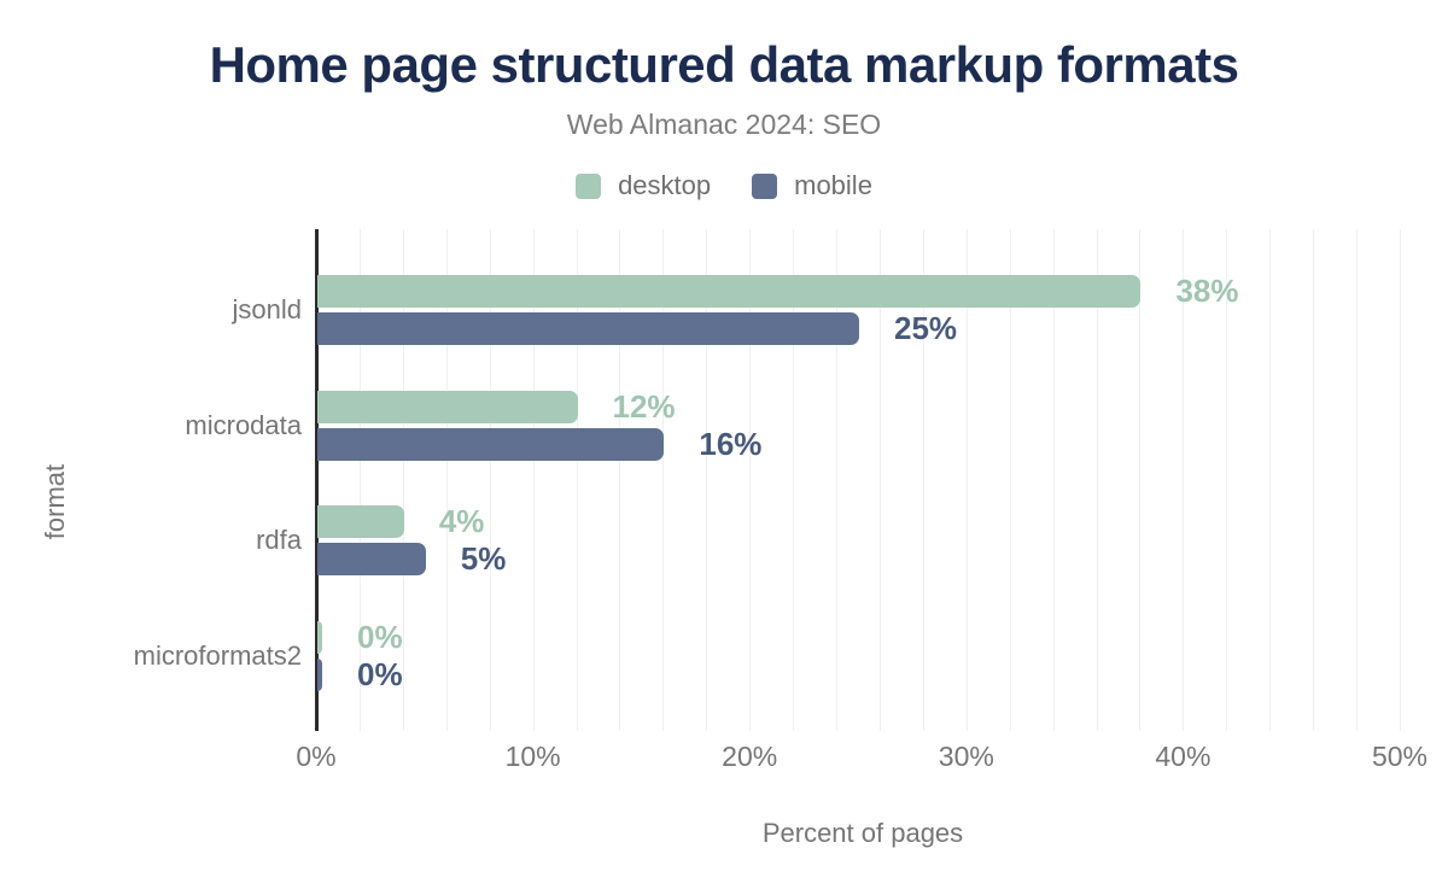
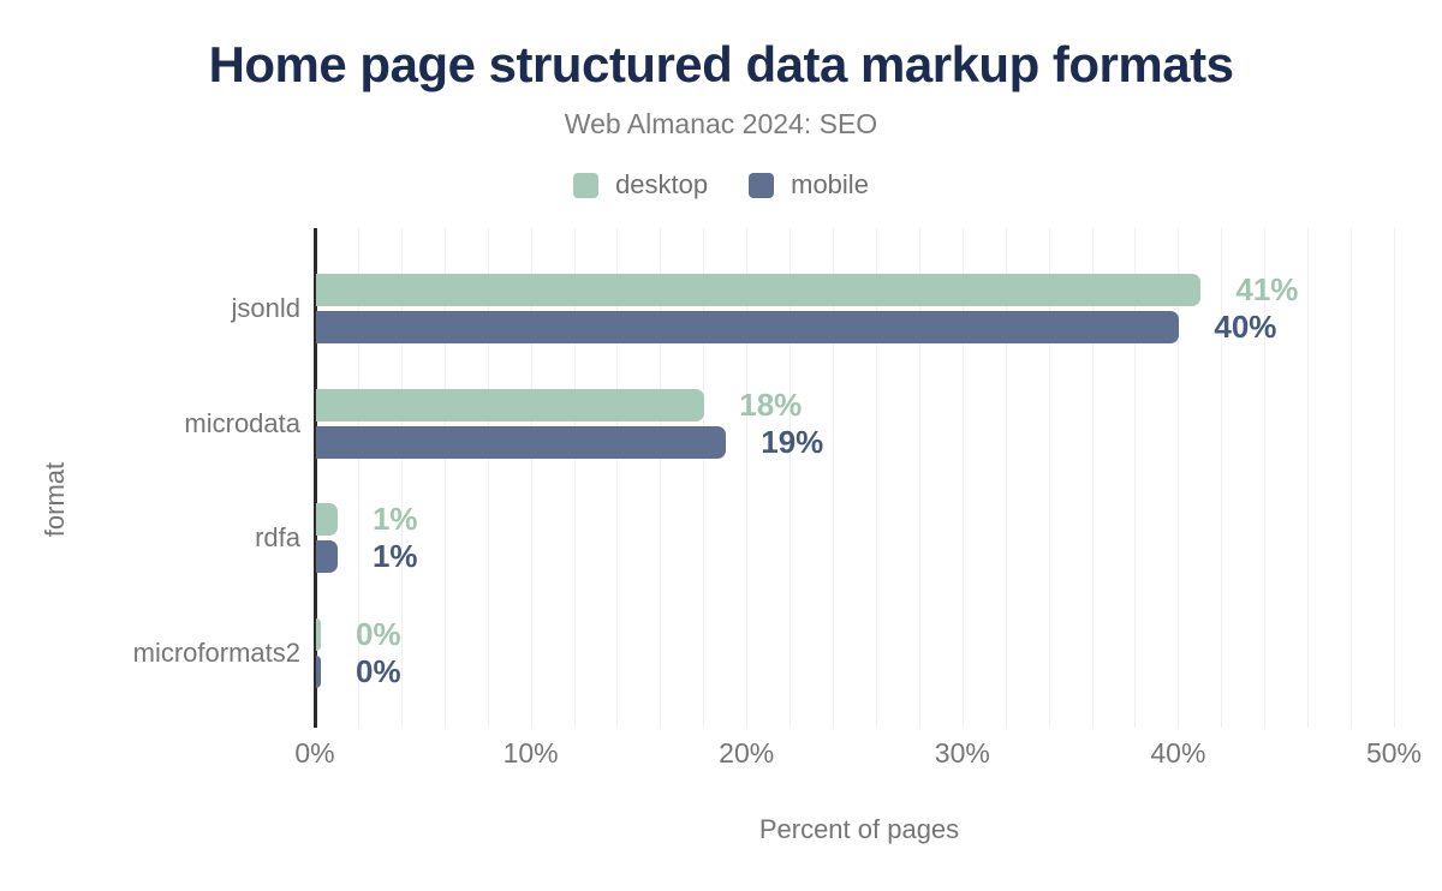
desktop/jsonld: 38% -> 41%
mobile/jsonld: 25% -> 40%
desktop/microdata: 12% -> 18%
mobile/microdata: 16% -> 19%
desktop/rdfa: 4% -> 1%
mobile/rdfa: 5% -> 1%
